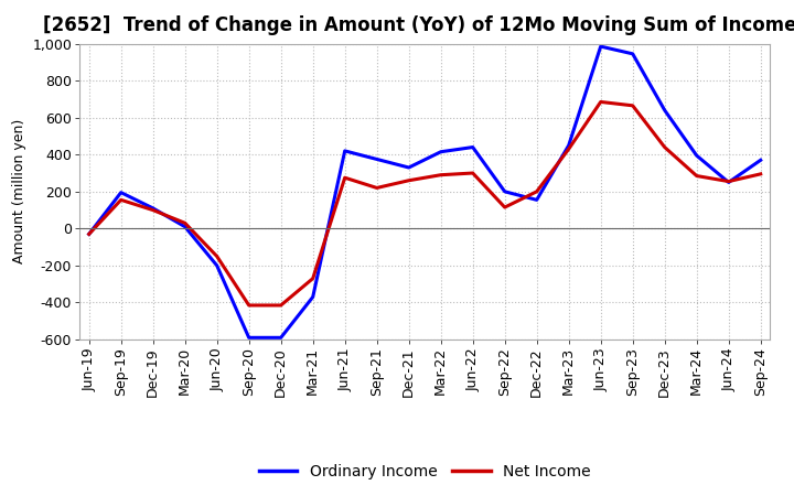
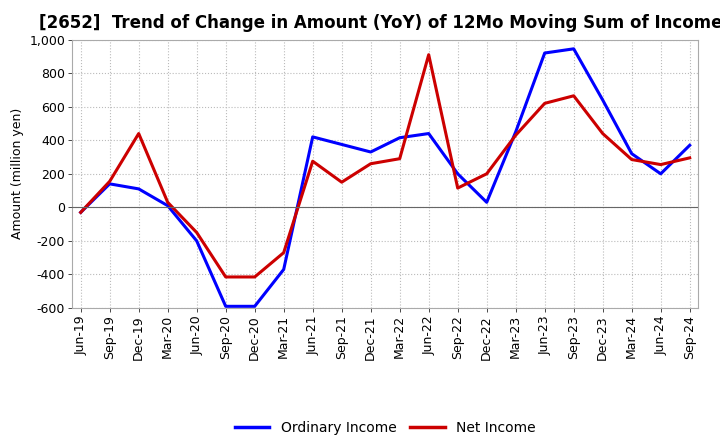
Ordinary Income/Sep-19: 200 -> 140
Net Income/Dec-19: 100 -> 440
Net Income/Sep-21: 220 -> 150
Net Income/Jun-22: 300 -> 910
Ordinary Income/Dec-22: 160 -> 30
Ordinary Income/Jun-23: 980 -> 920
Net Income/Jun-23: 680 -> 620
Ordinary Income/Mar-24: 400 -> 320
Ordinary Income/Jun-24: 250 -> 200
